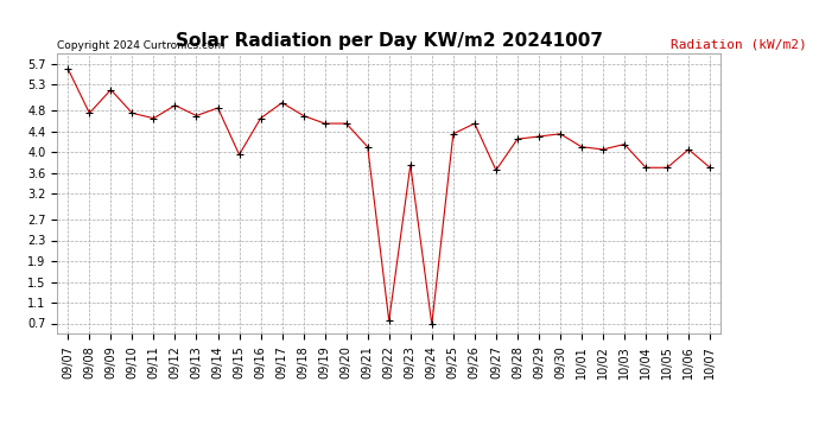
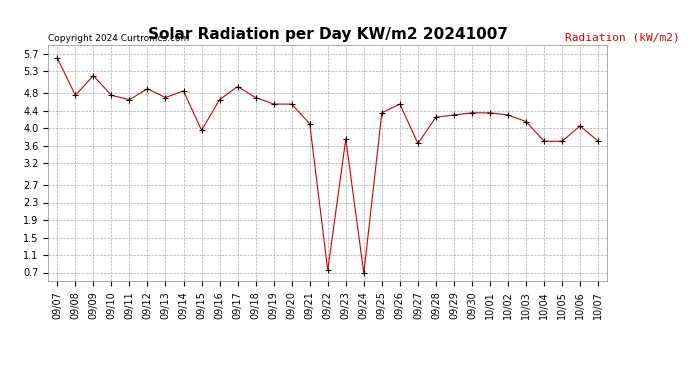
10/01: 4.10 -> 4.35
10/02: 4.05 -> 4.30
